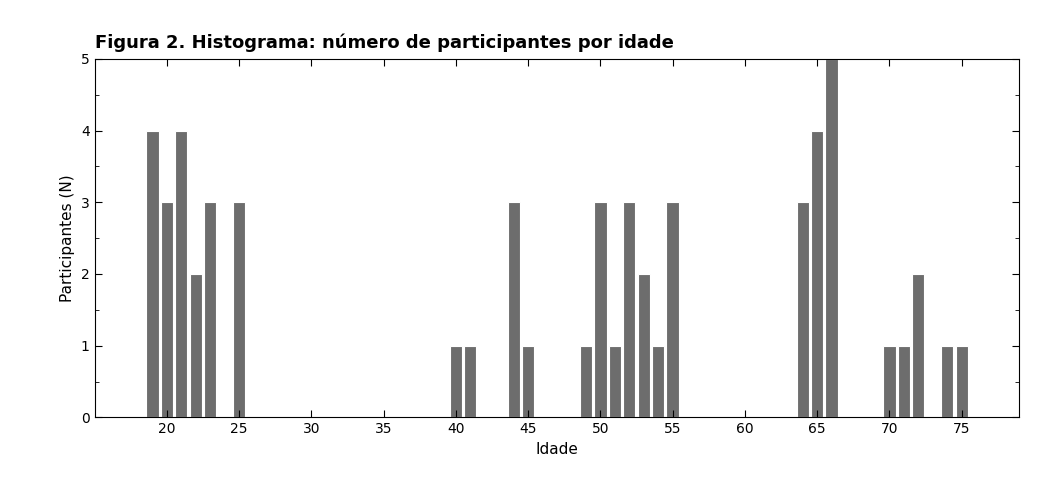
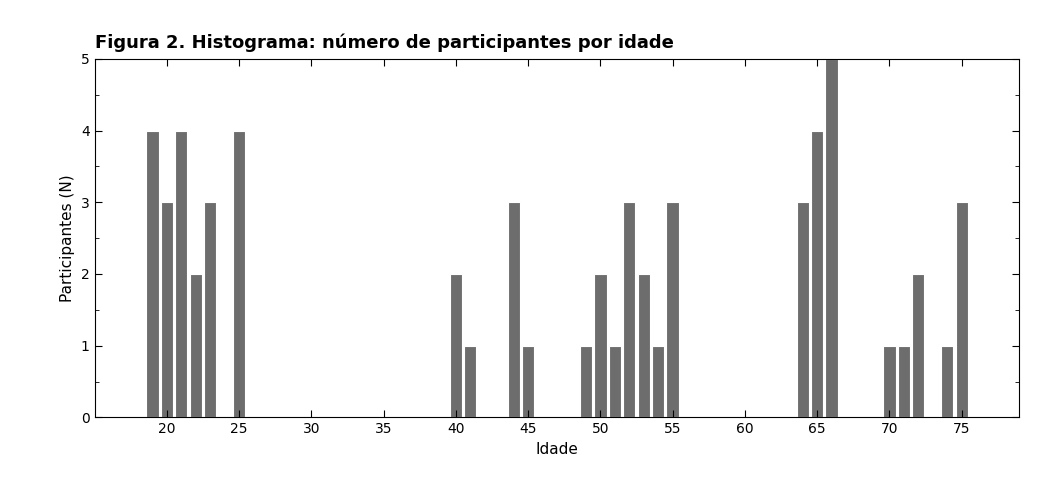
25: 3 -> 4
40: 1 -> 2
50: 3 -> 2
75: 1 -> 3
